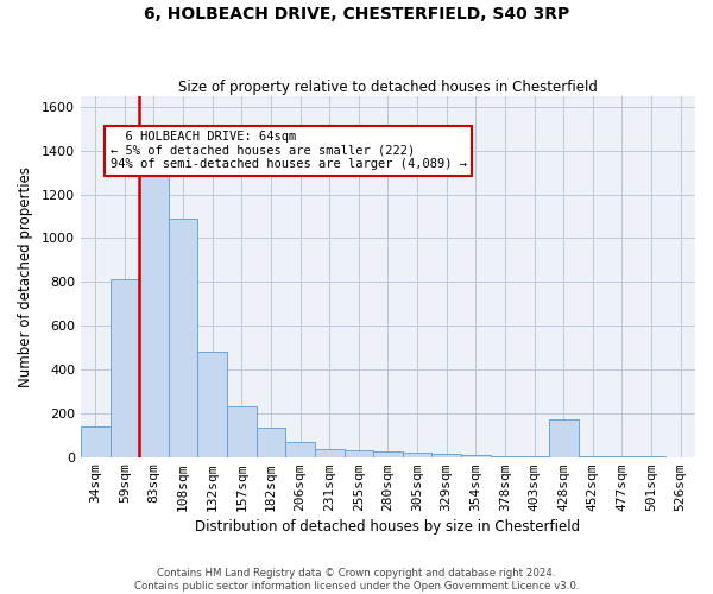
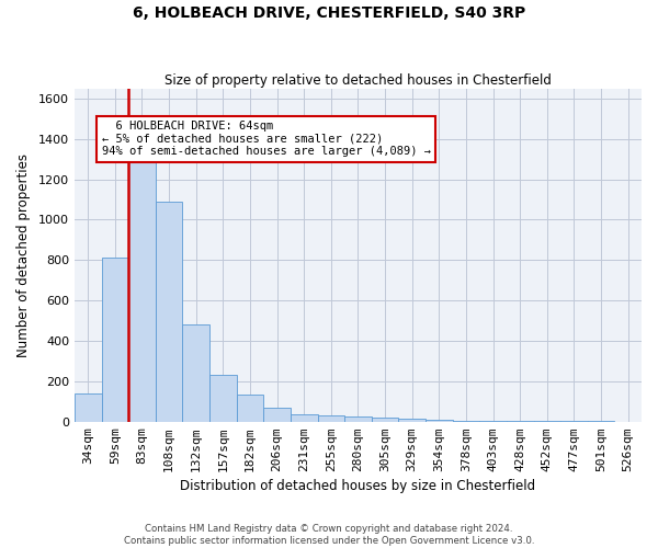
428sqm: 170 -> 0
